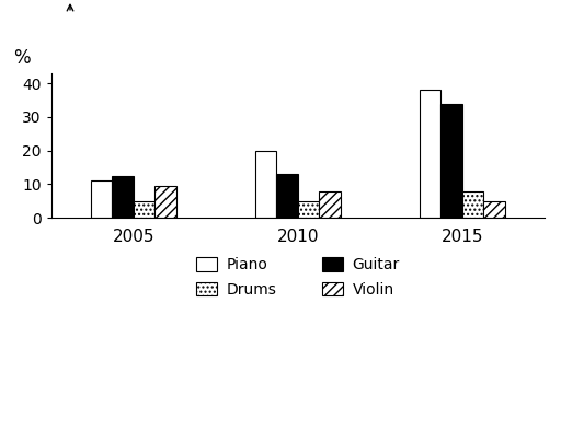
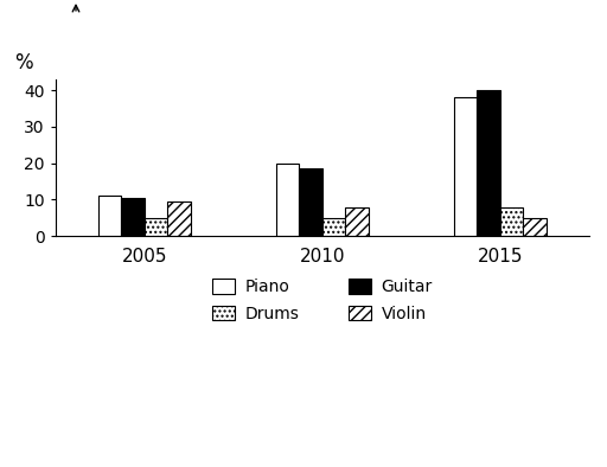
Guitar/2005: 12.5 -> 10.5
Guitar/2010: 13.0 -> 18.5
Guitar/2015: 34.0 -> 40.0
